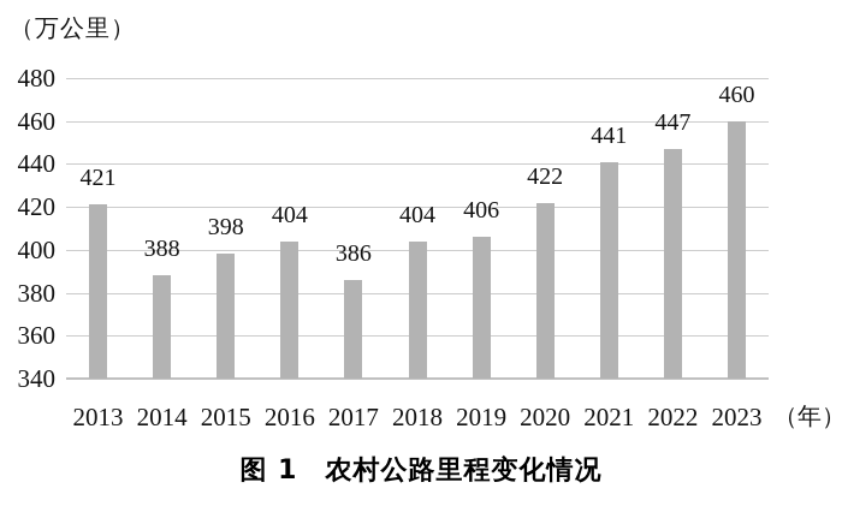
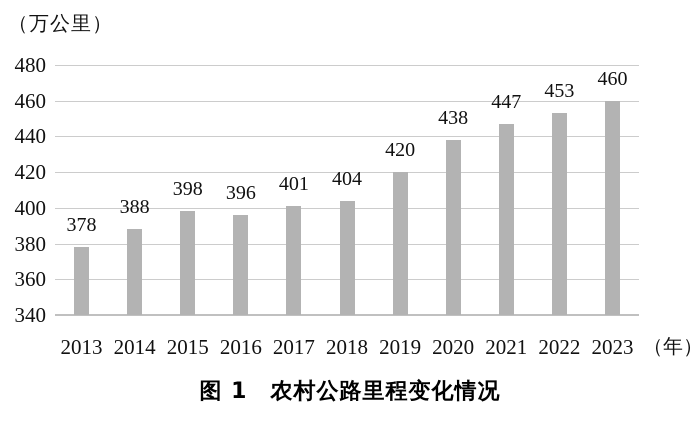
2013: 421 -> 378
2016: 404 -> 396
2017: 386 -> 401
2019: 406 -> 420
2020: 422 -> 438
2021: 441 -> 447
2022: 447 -> 453
